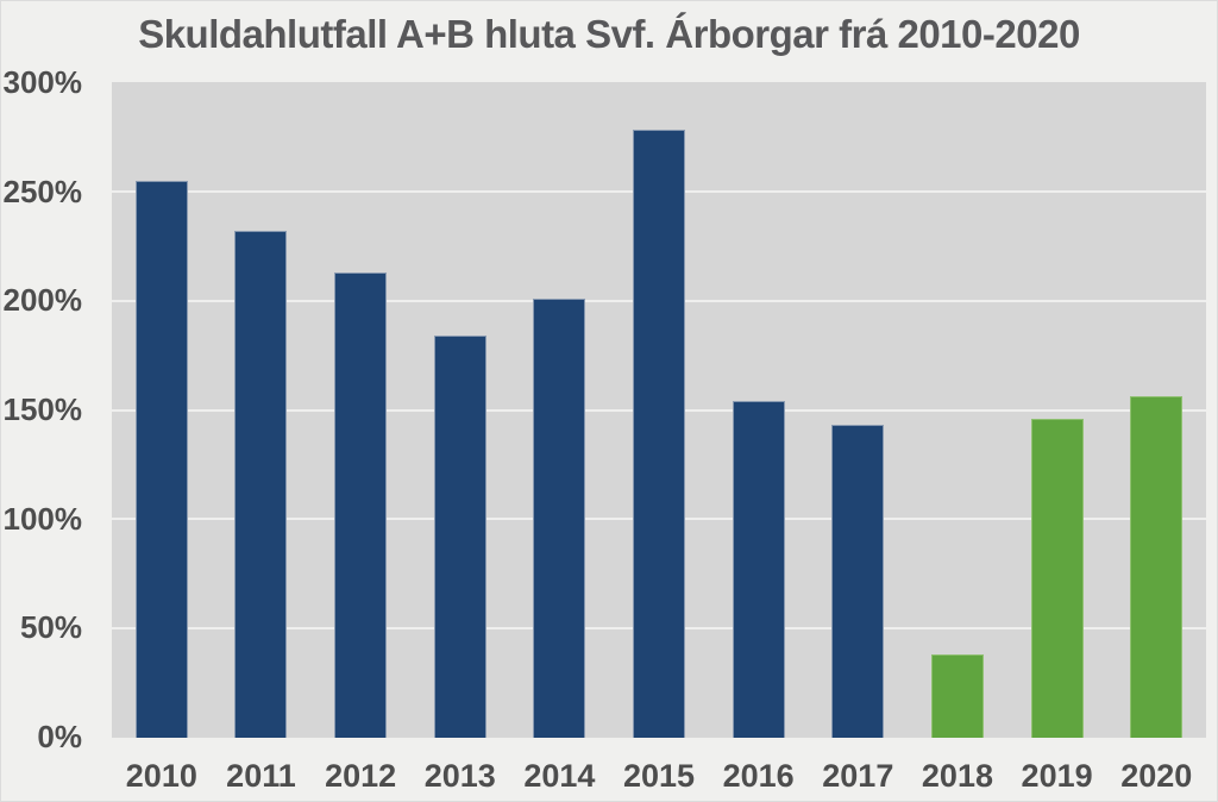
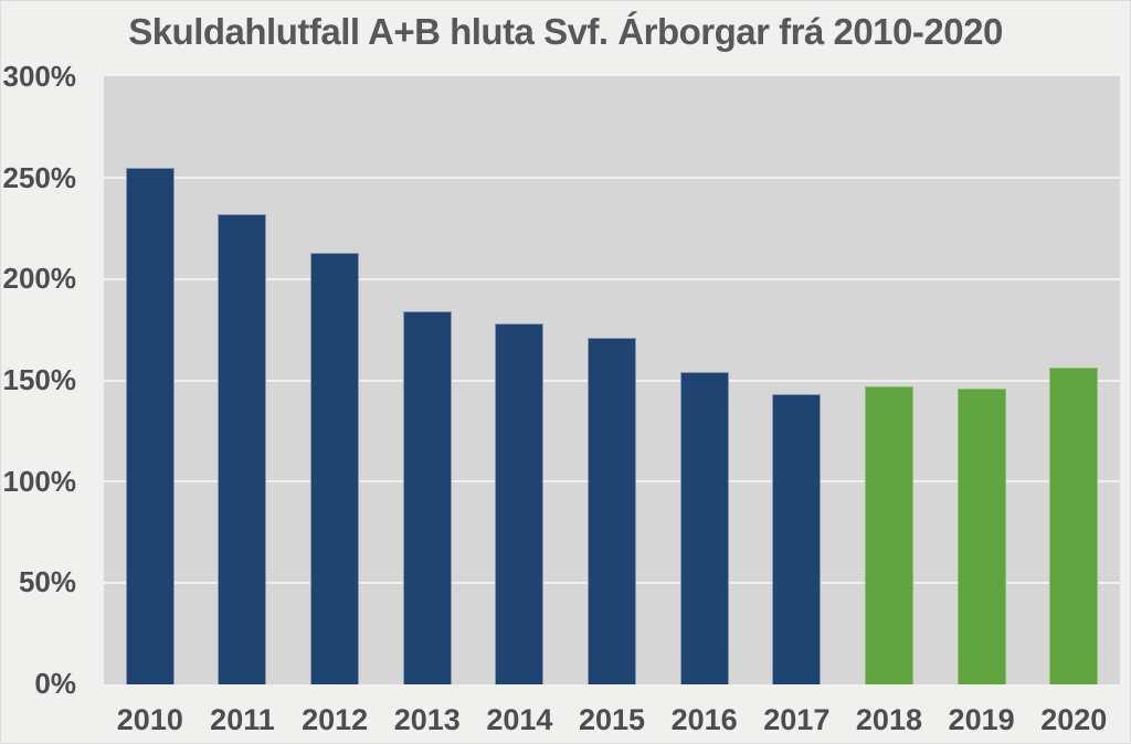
2014: 201% -> 178%
2015: 278% -> 171%
2018: 38% -> 147%
